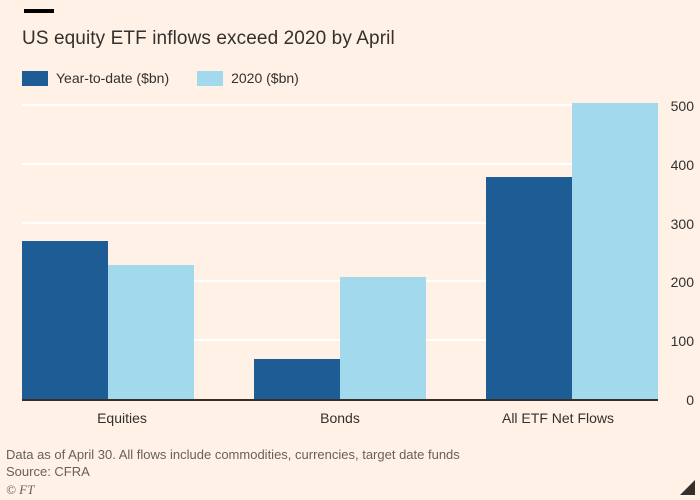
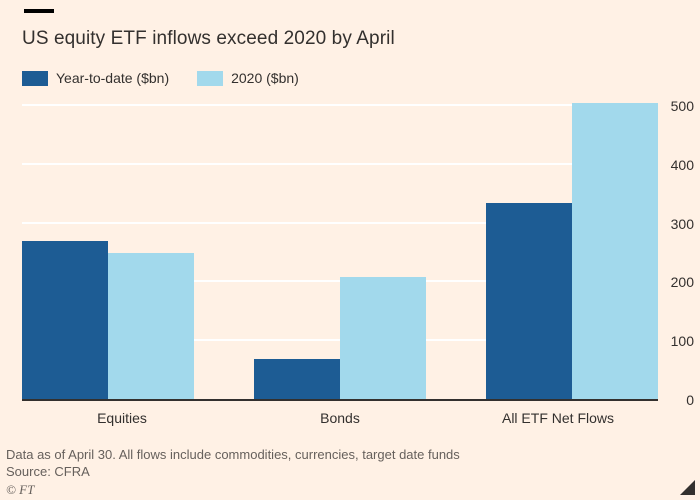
2020 ($bn)/Equities: 230 -> 250
Year-to-date ($bn)/All ETF Net Flows: 380 -> 340
